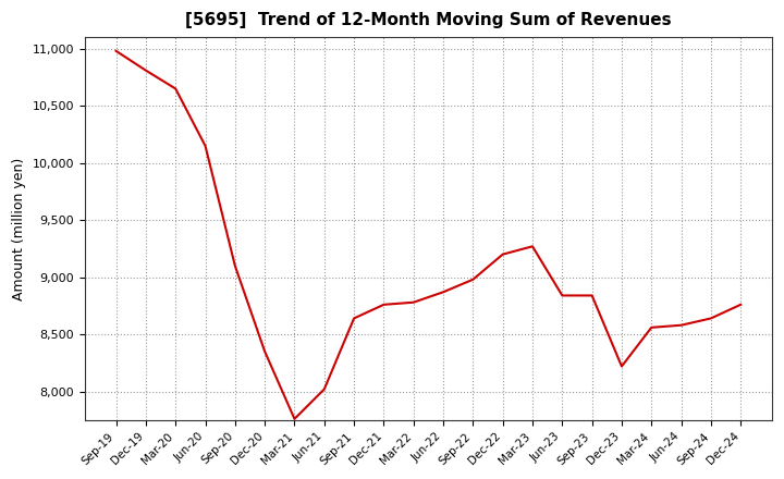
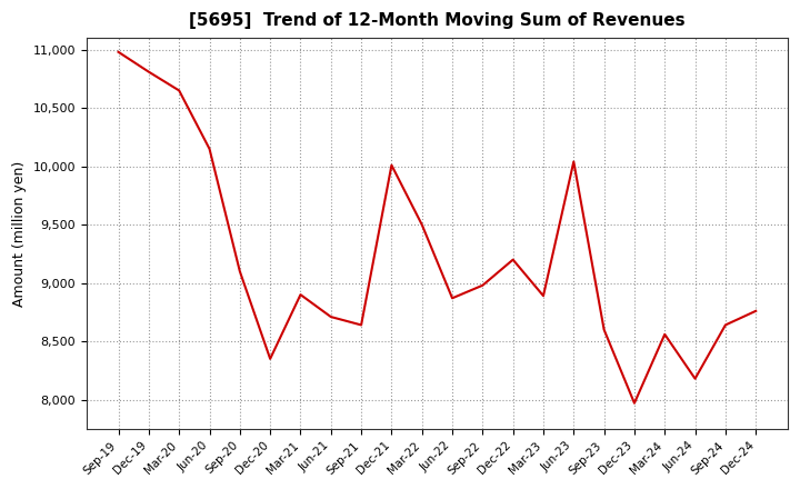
Mar-21: 7,760 -> 8,900
Jun-21: 8,020 -> 8,710
Dec-21: 8,760 -> 10,010
Mar-22: 8,780 -> 9,500
Mar-23: 9,270 -> 8,890
Jun-23: 8,840 -> 10,040
Sep-23: 8,840 -> 8,600
Dec-23: 8,220 -> 7,970
Jun-24: 8,580 -> 8,180
